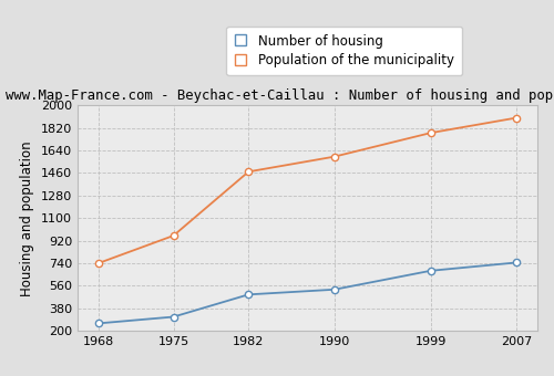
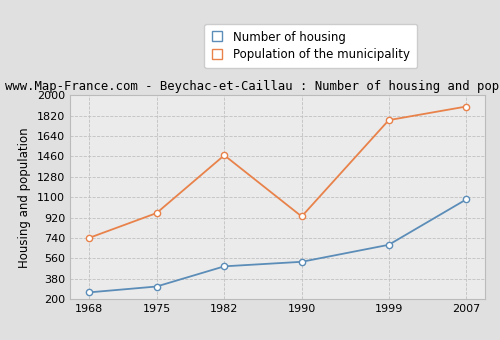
Population of the municipality/1990: 1590 -> 930
Number of housing/2007: 740 -> 1080
